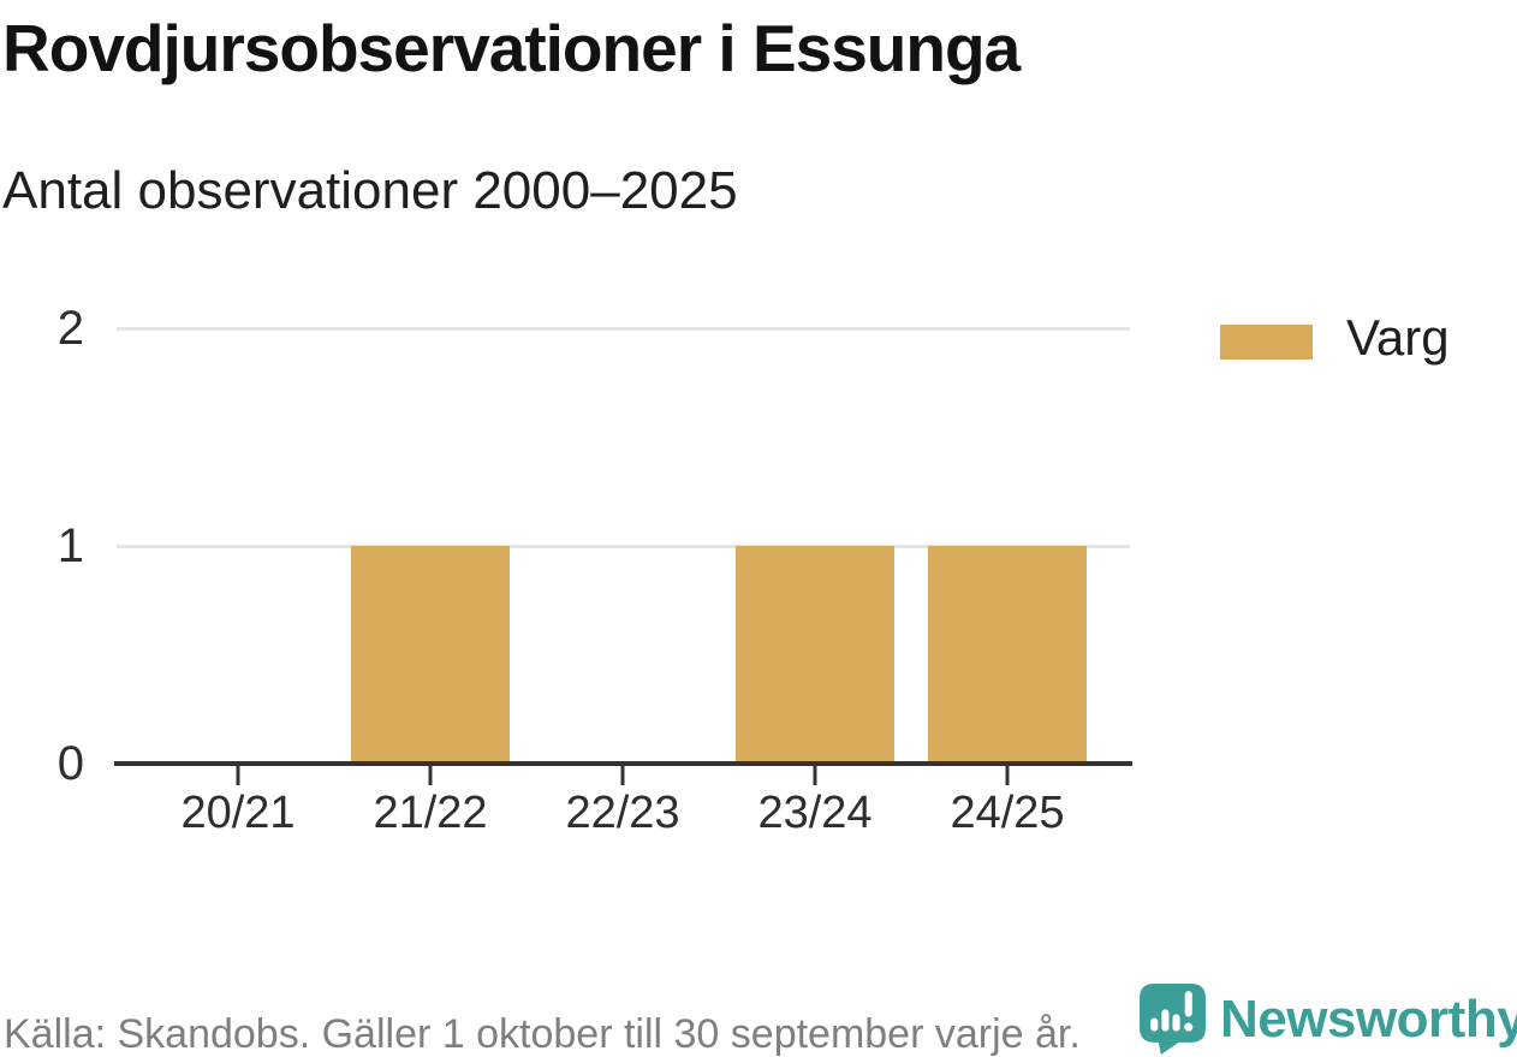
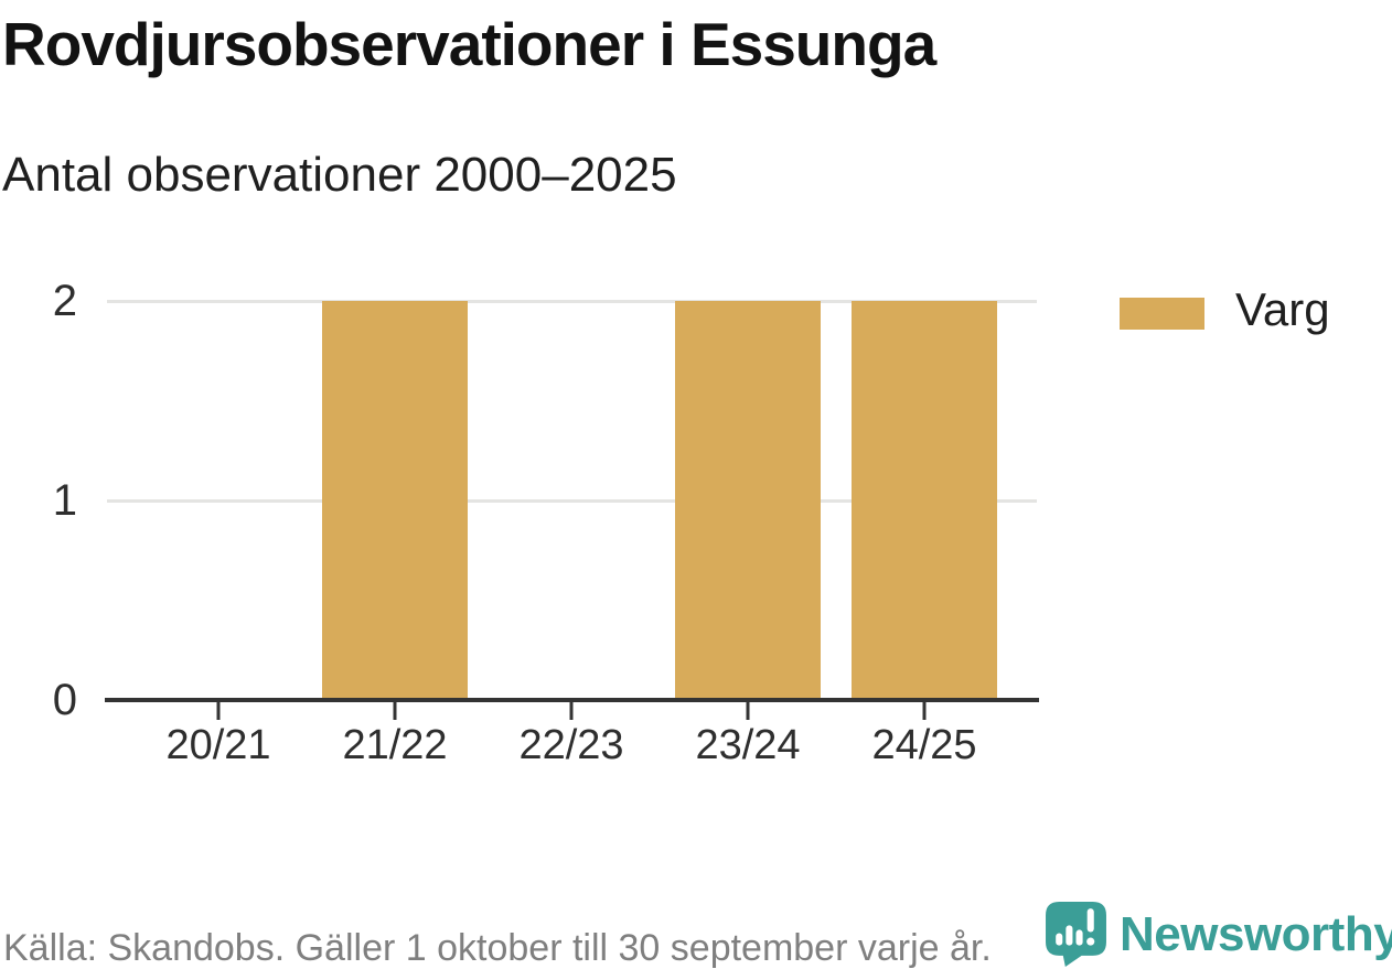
21/22: 1 -> 2
23/24: 1 -> 2
24/25: 1 -> 2
